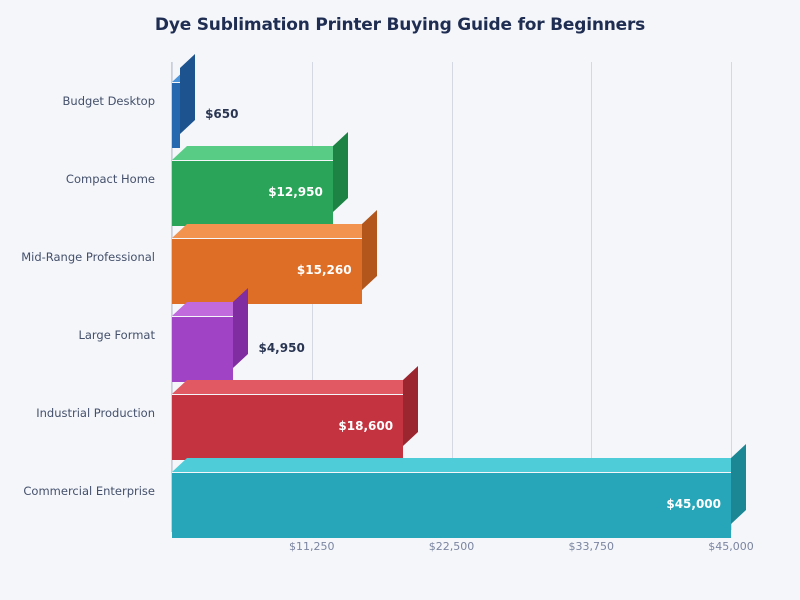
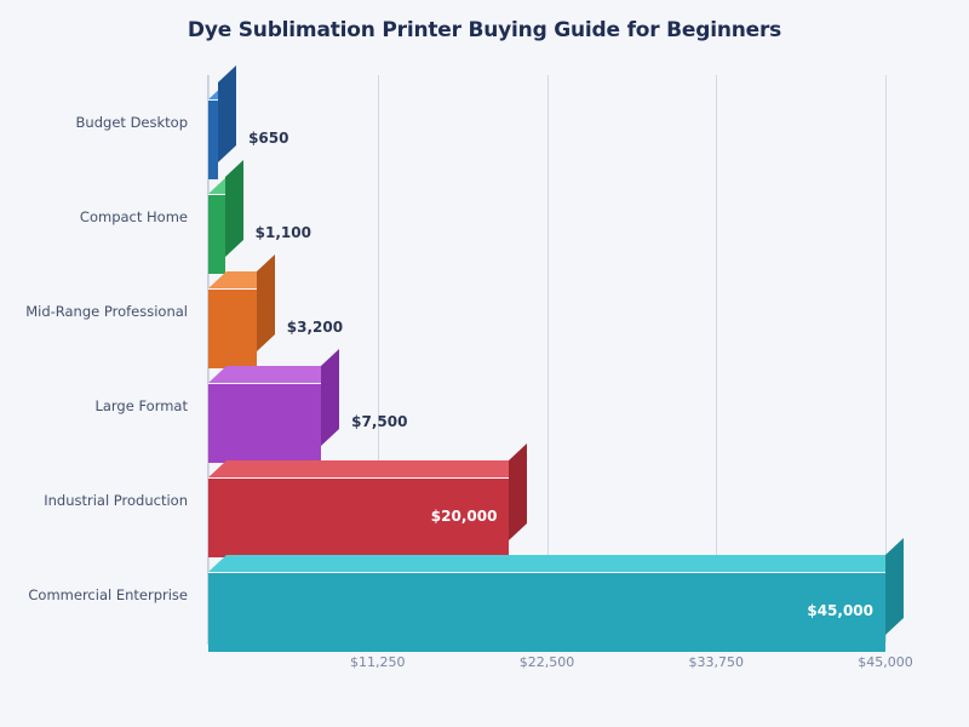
Compact Home: $12,950 -> $1,100
Mid-Range Professional: $15,260 -> $3,200
Large Format: $4,950 -> $7,500
Industrial Production: $18,600 -> $20,000
